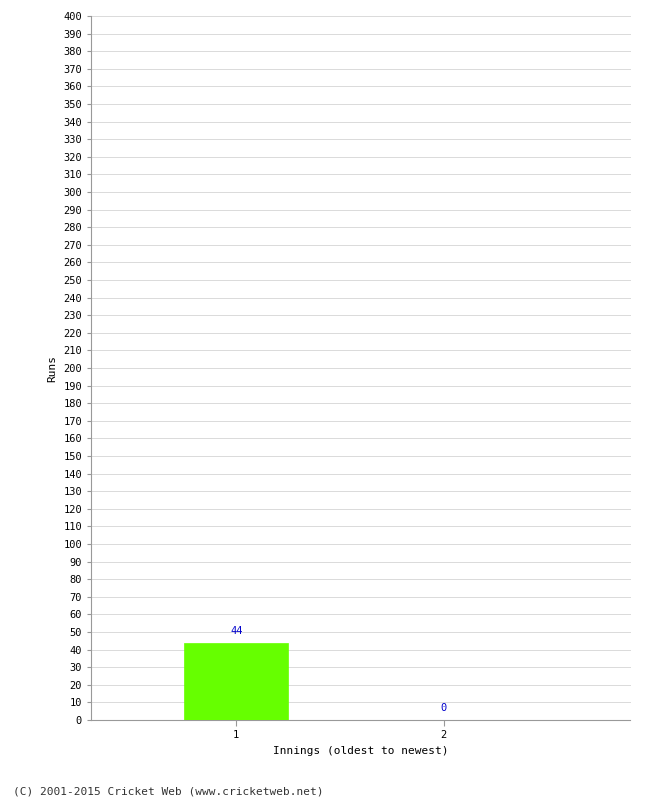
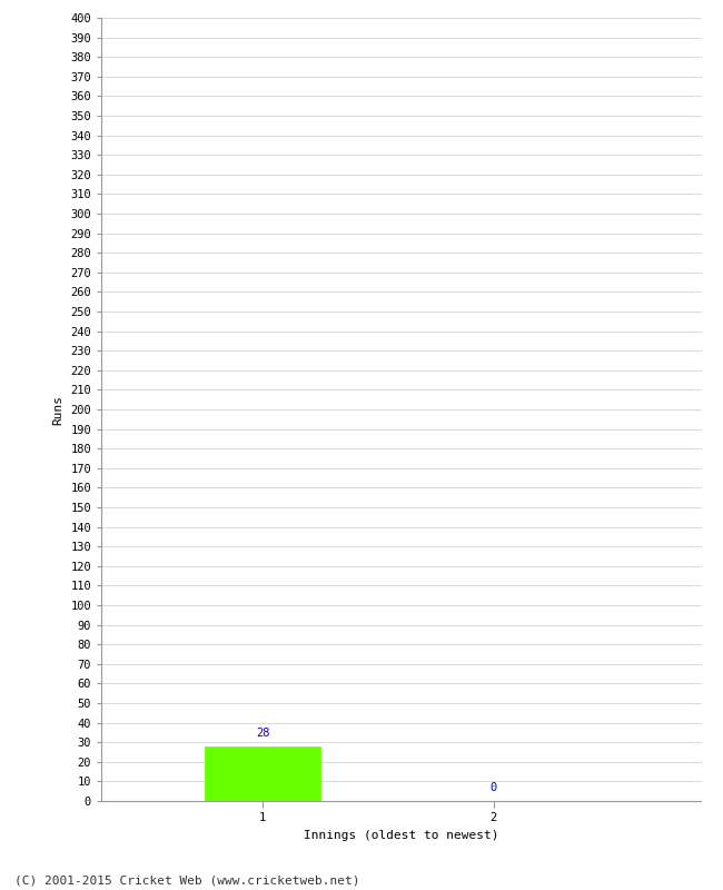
1: 44 -> 28
